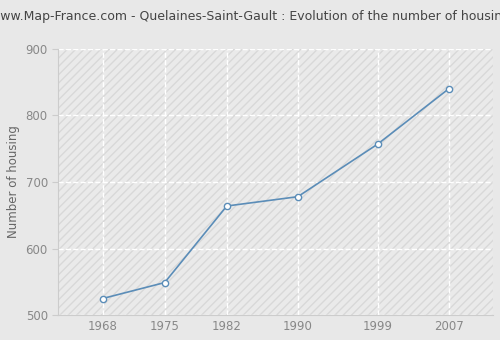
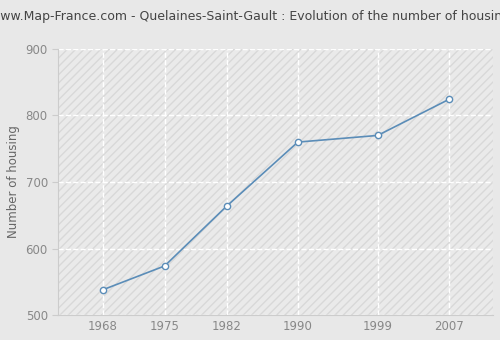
1968: 525 -> 538
1975: 549 -> 574
1990: 678 -> 760
1999: 757 -> 770
2007: 840 -> 824
